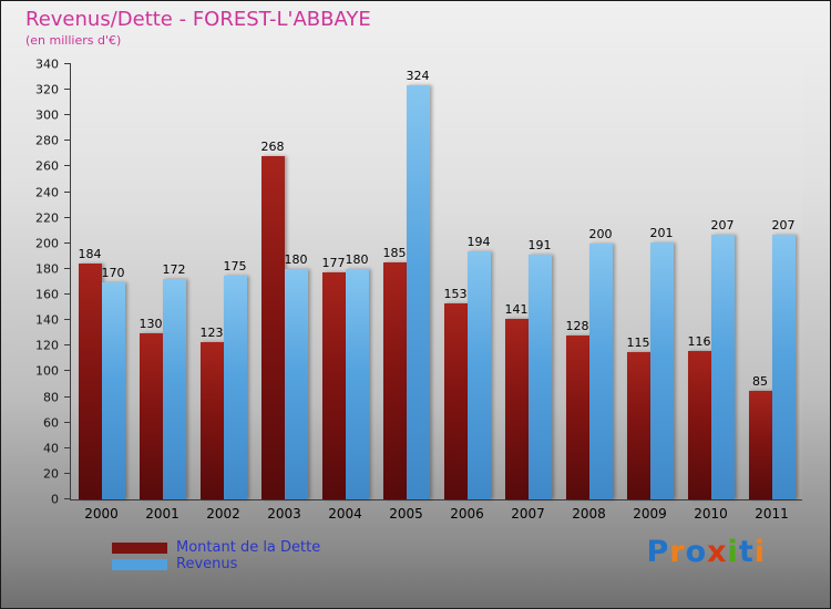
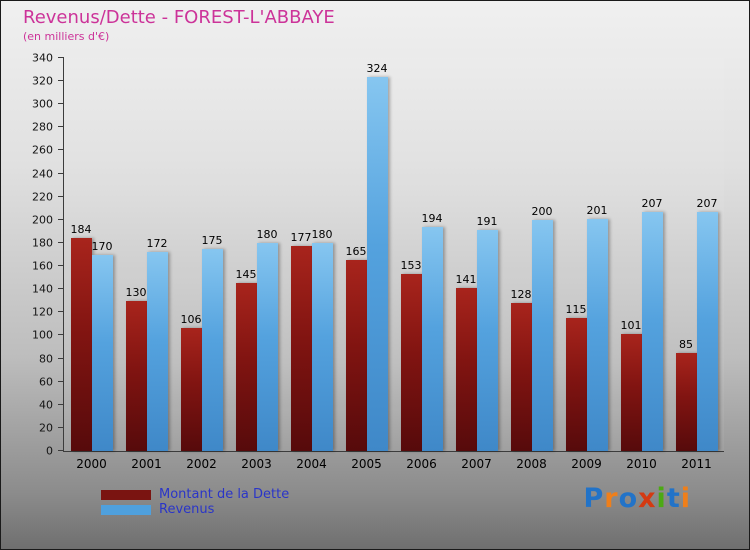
Montant de la Dette/2002: 123 -> 106
Montant de la Dette/2003: 268 -> 145
Montant de la Dette/2005: 185 -> 165
Montant de la Dette/2010: 116 -> 101
